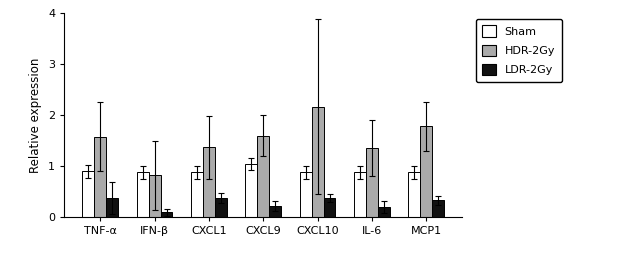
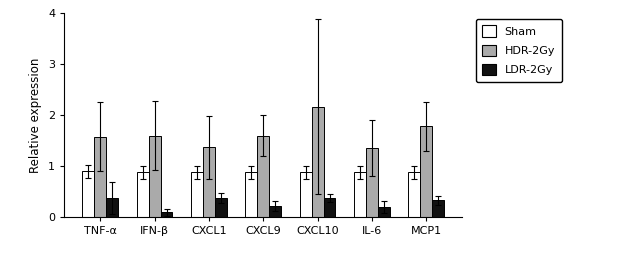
HDR-2Gy/IFN-β: 0.82 -> 1.60
Sham/CXCL9: 1.04 -> 0.88
